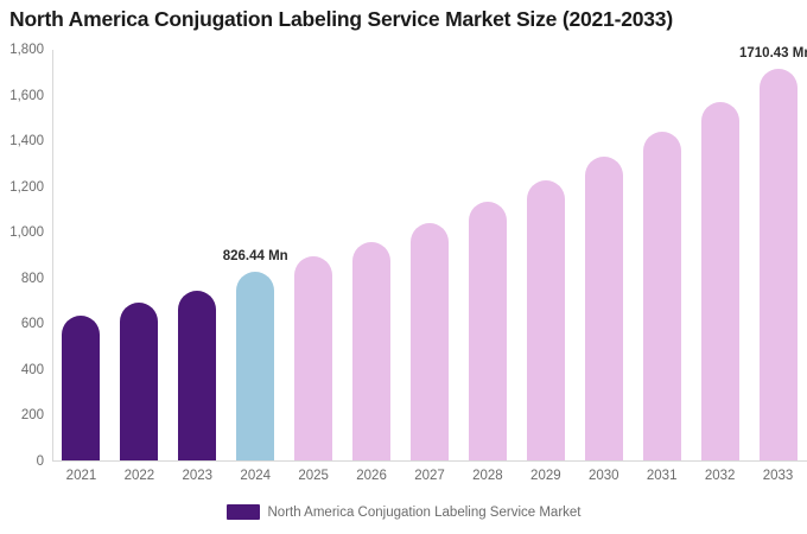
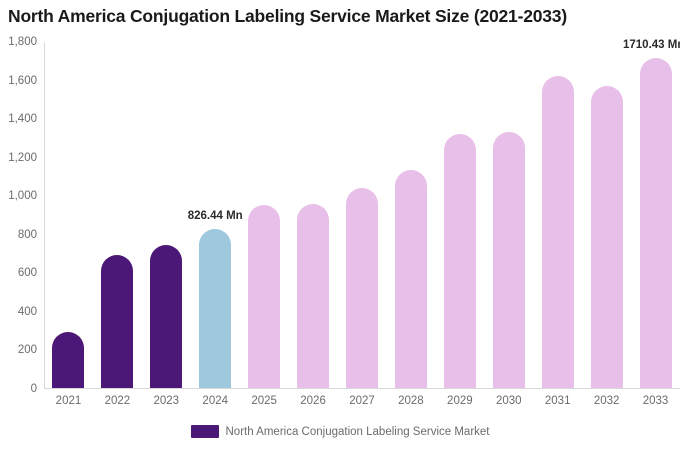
2021: 640 -> 290
2025: 890 -> 950
2029: 1220 -> 1320
2031: 1440 -> 1620
